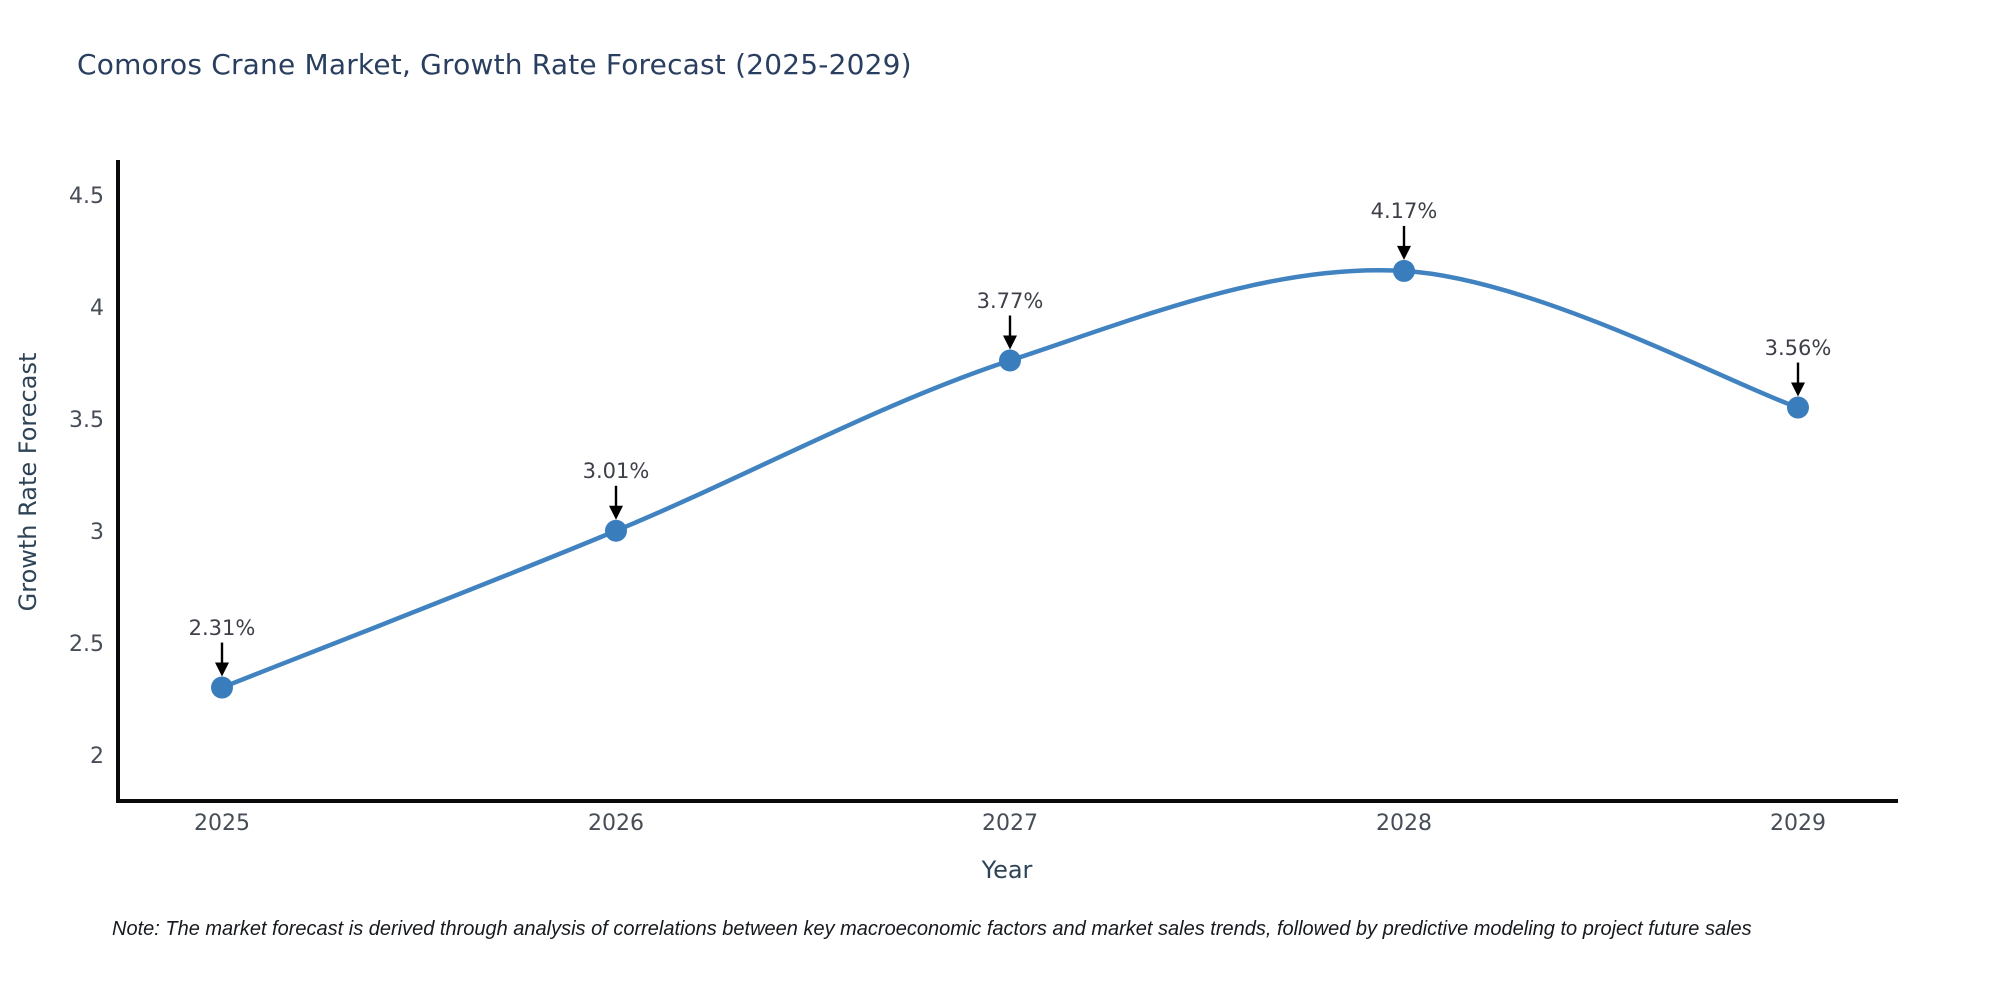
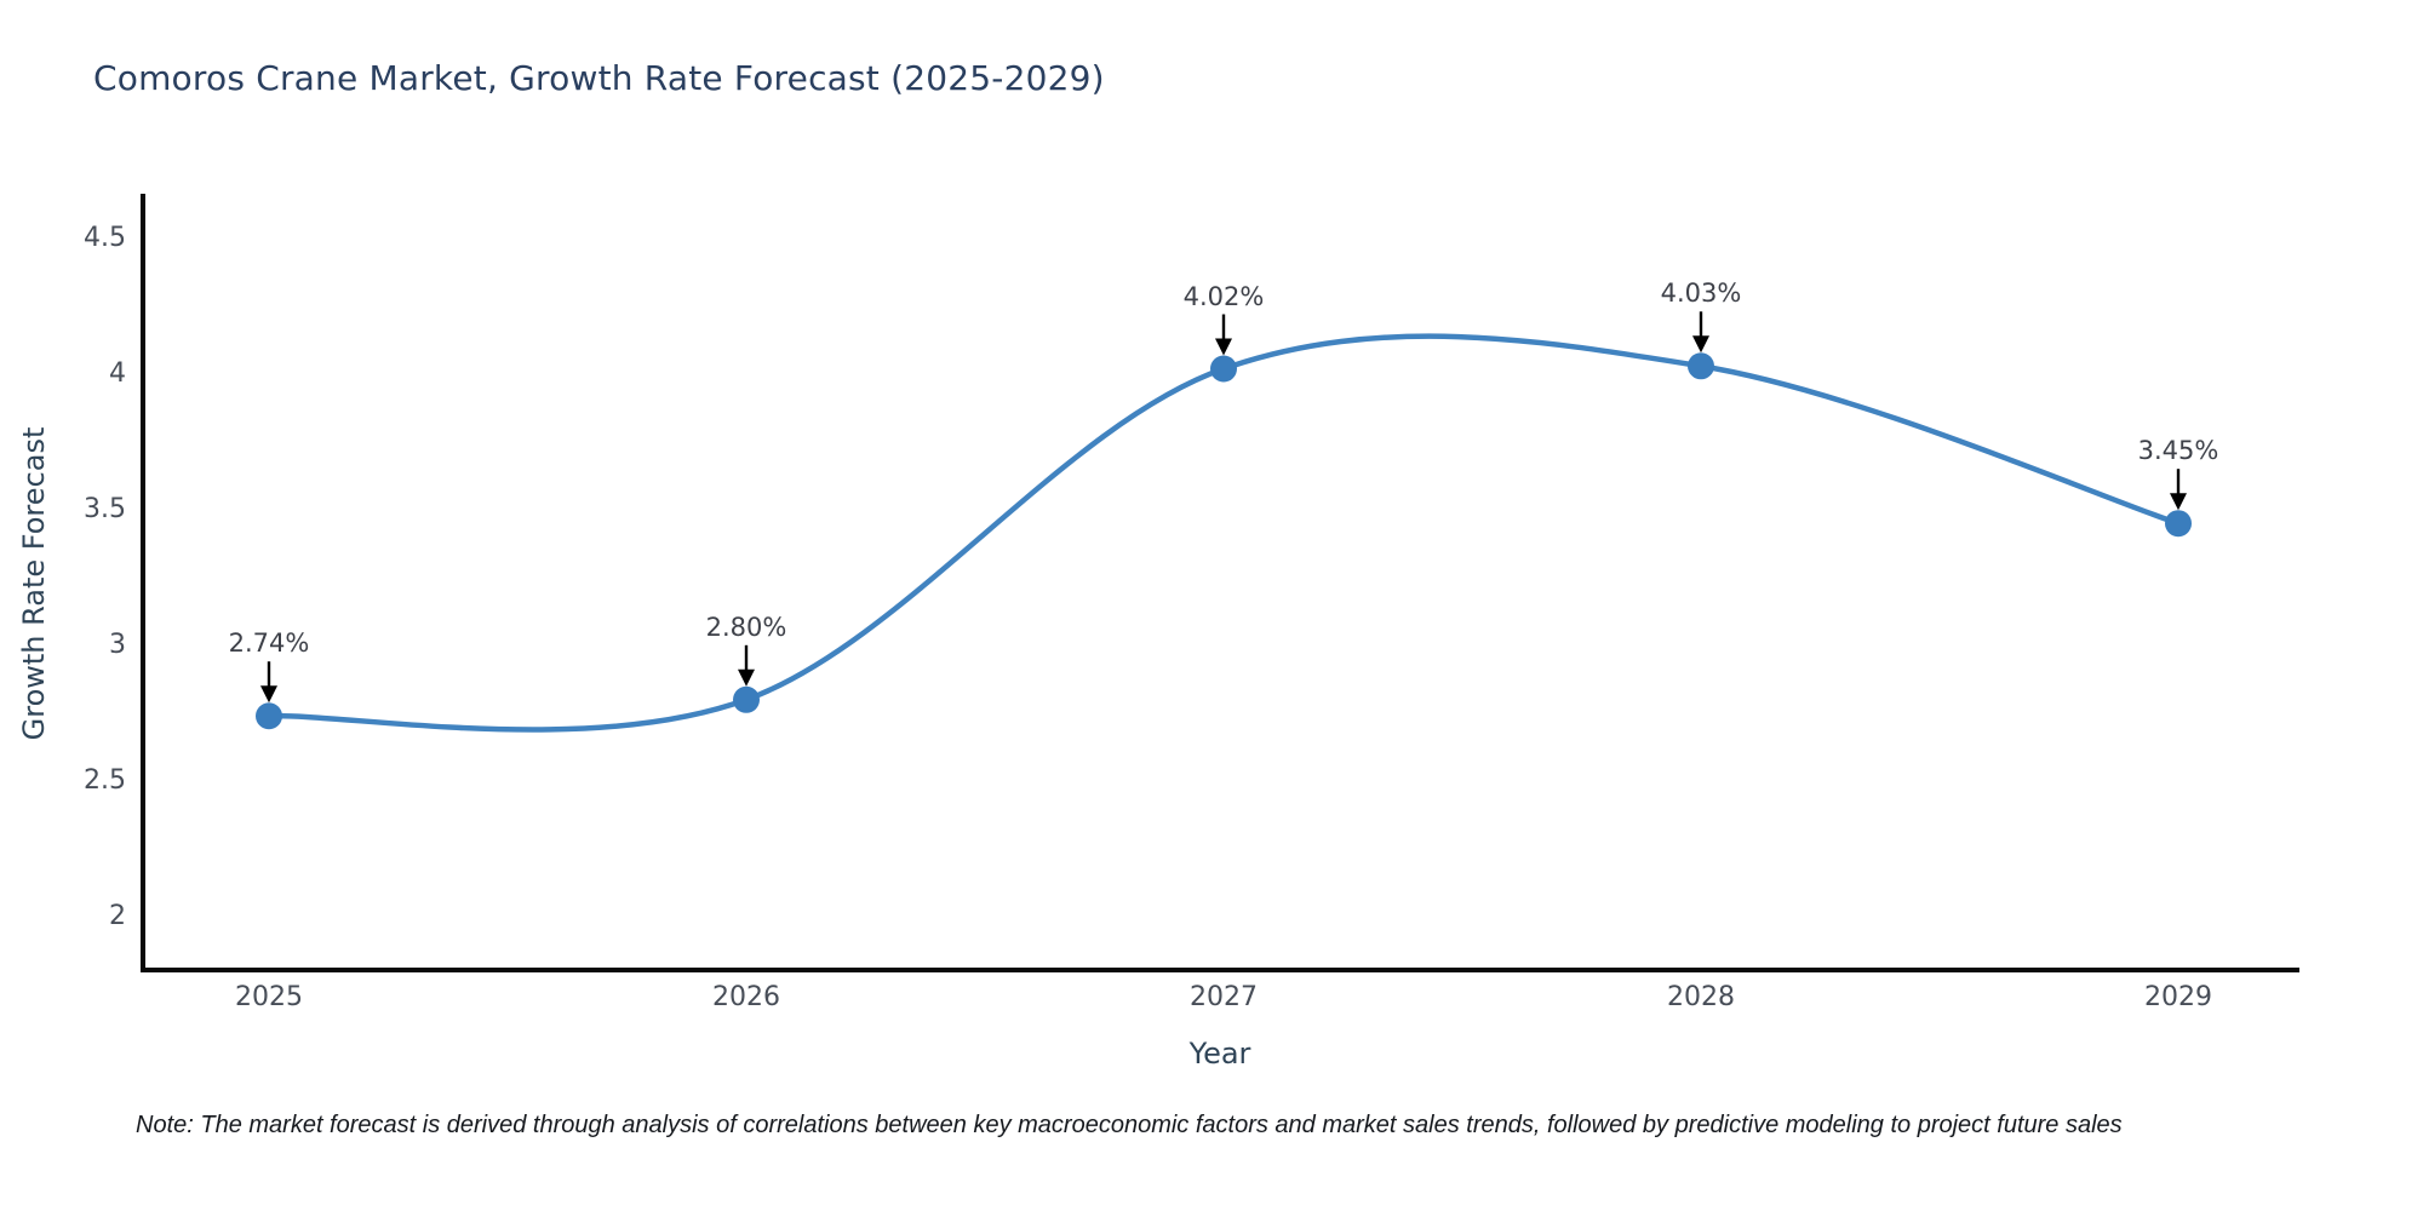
2025: 2.31% -> 2.74%
2026: 3.01% -> 2.80%
2027: 3.77% -> 4.02%
2028: 4.17% -> 4.03%
2029: 3.56% -> 3.45%
